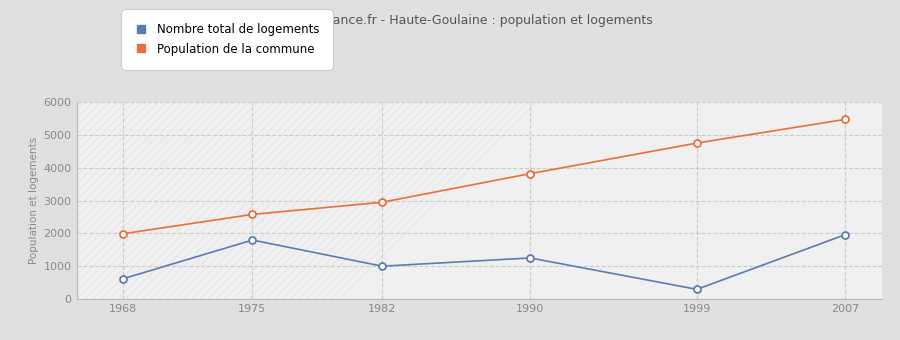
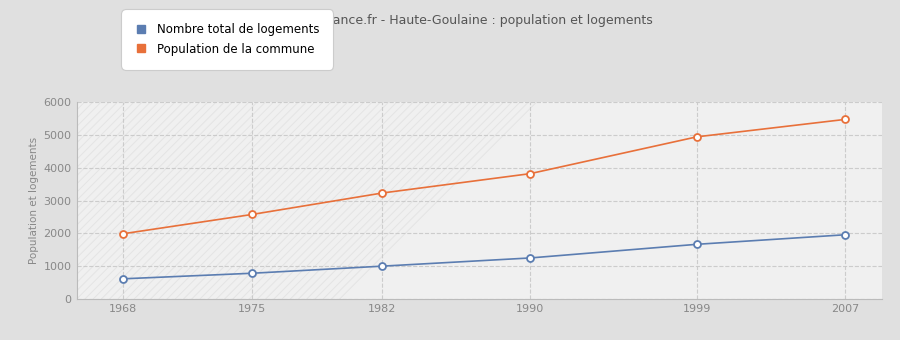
Nombre total de logements/1975: 1800 -> 790
Population de la commune/1982: 2950 -> 3230
Nombre total de logements/1999: 300 -> 1670
Population de la commune/1999: 4750 -> 4940
